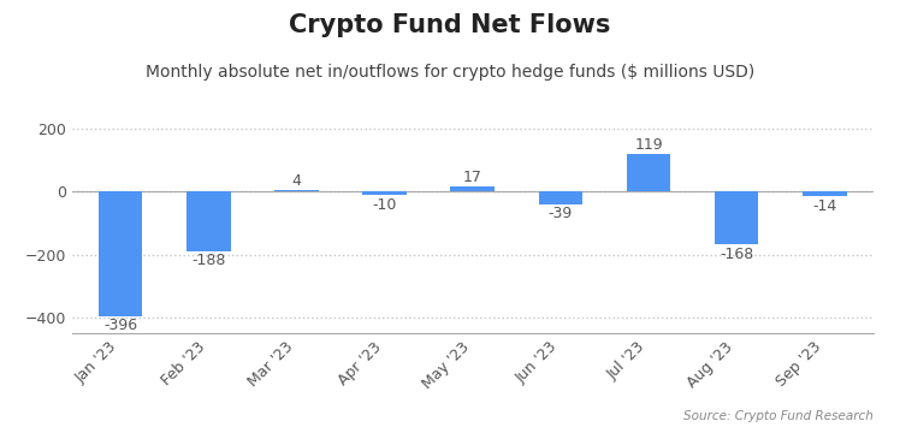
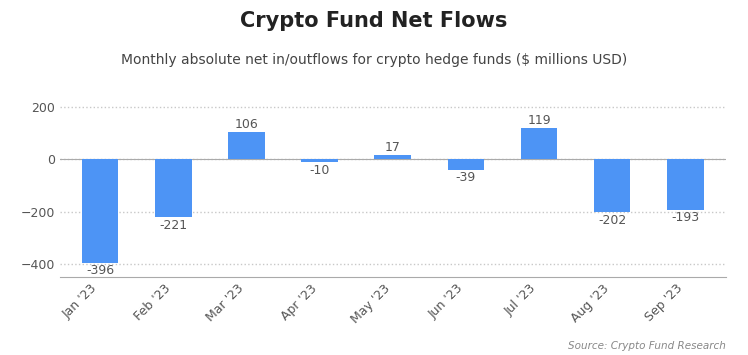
Feb '23: -188 -> -221
Mar '23: 4 -> 106
Aug '23: -168 -> -202
Sep '23: -14 -> -193
